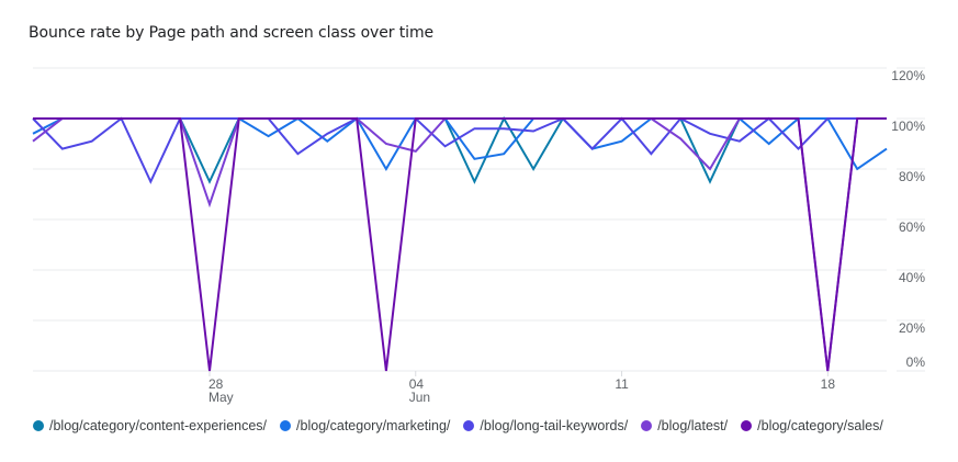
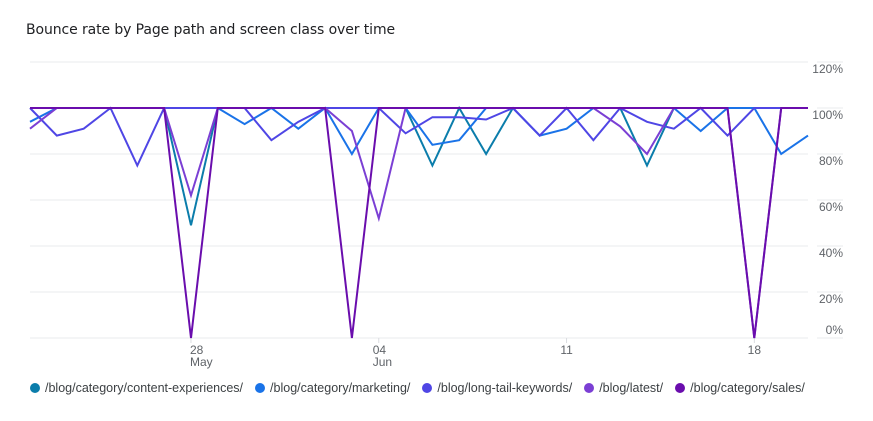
/blog/category/content-experiences//28 May: 75% -> 49%
/blog/latest//28 May: 66% -> 62%
/blog/latest//04 Jun: 87% -> 52%
